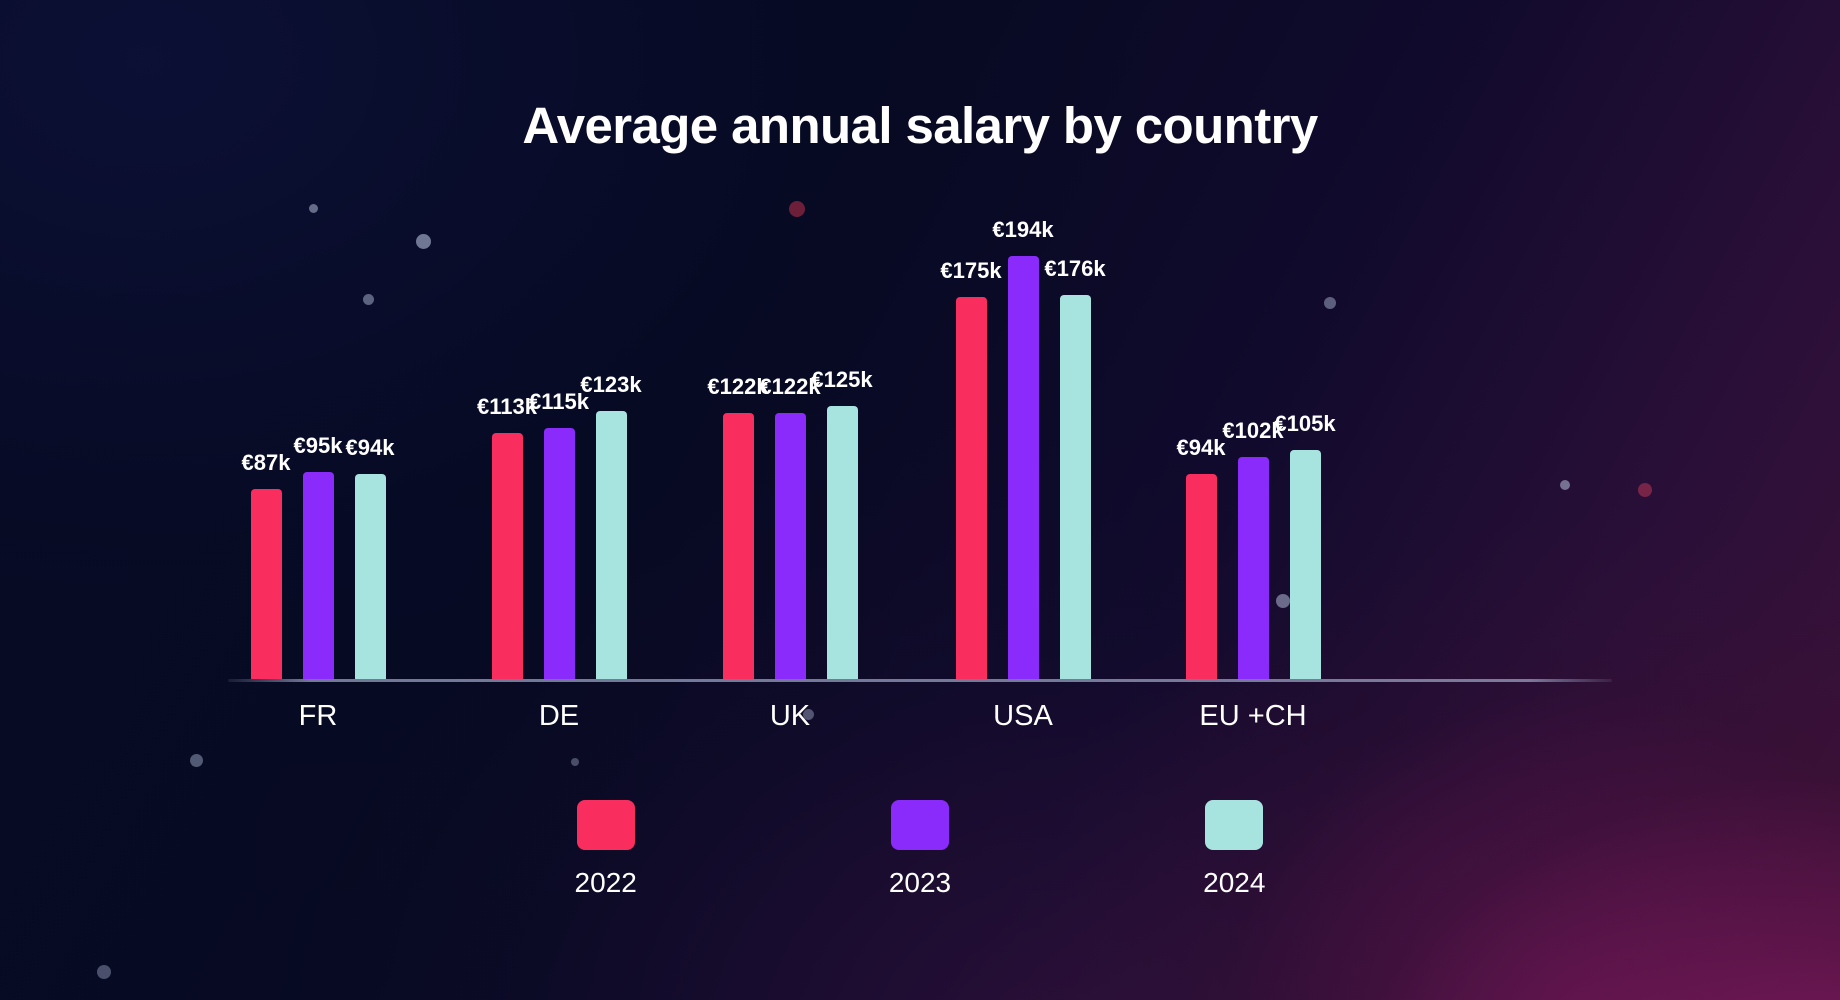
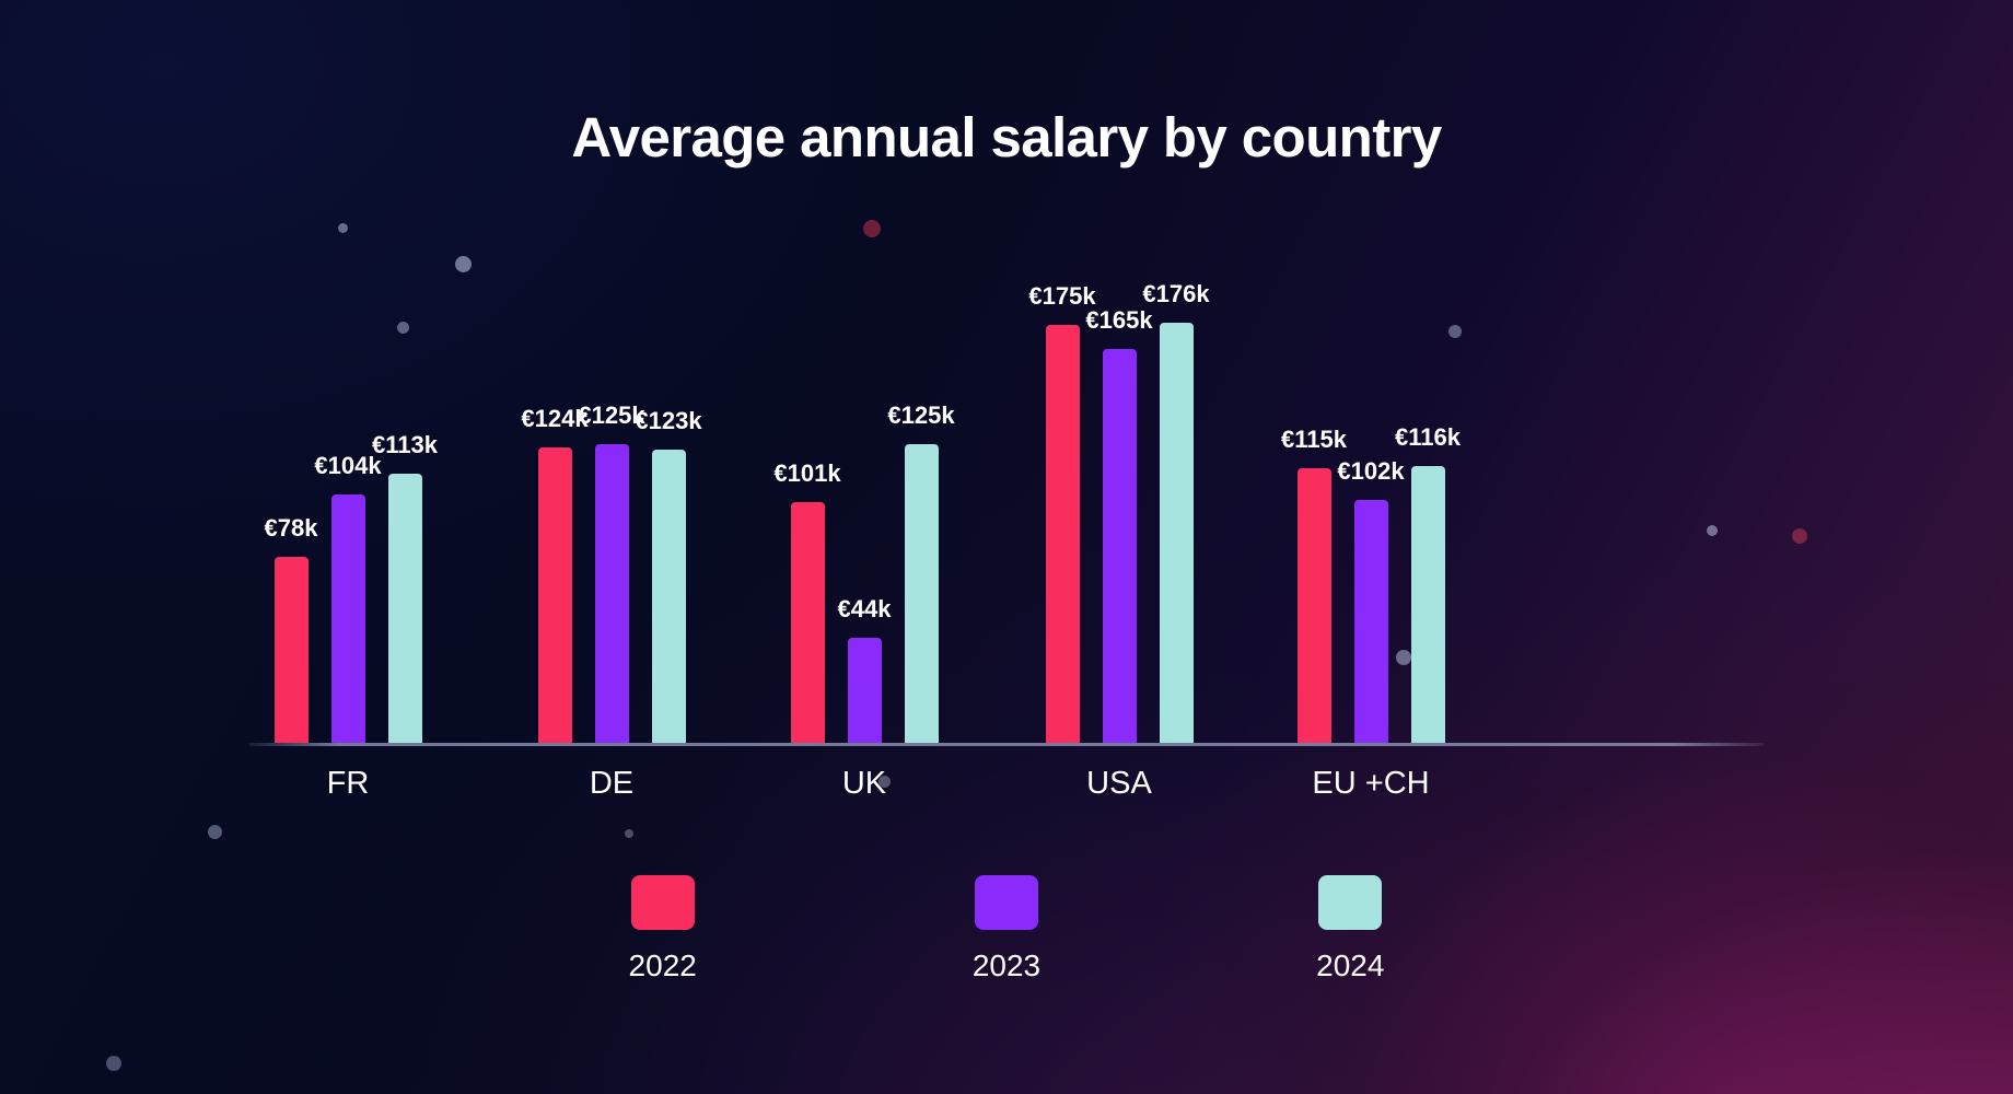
2022/FR: €87k -> €78k
2023/FR: €95k -> €104k
2024/FR: €94k -> €113k
2022/DE: €113k -> €124k
2023/DE: €115k -> €125k
2022/UK: €122k -> €101k
2023/UK: €122k -> €44k
2023/USA: €194k -> €165k
2022/EU +CH: €94k -> €115k
2024/EU +CH: €105k -> €116k
